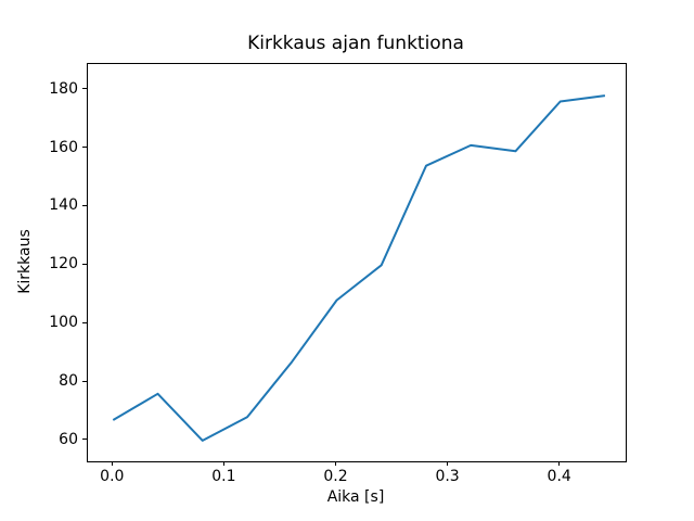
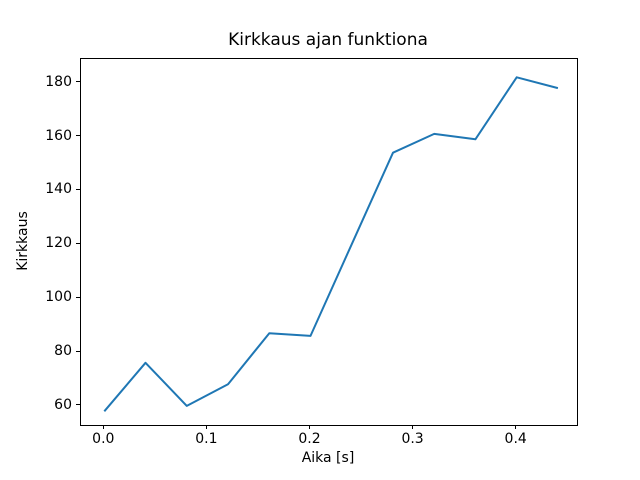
0.0: 67 -> 58
0.2: 108 -> 86
0.4: 176 -> 182
